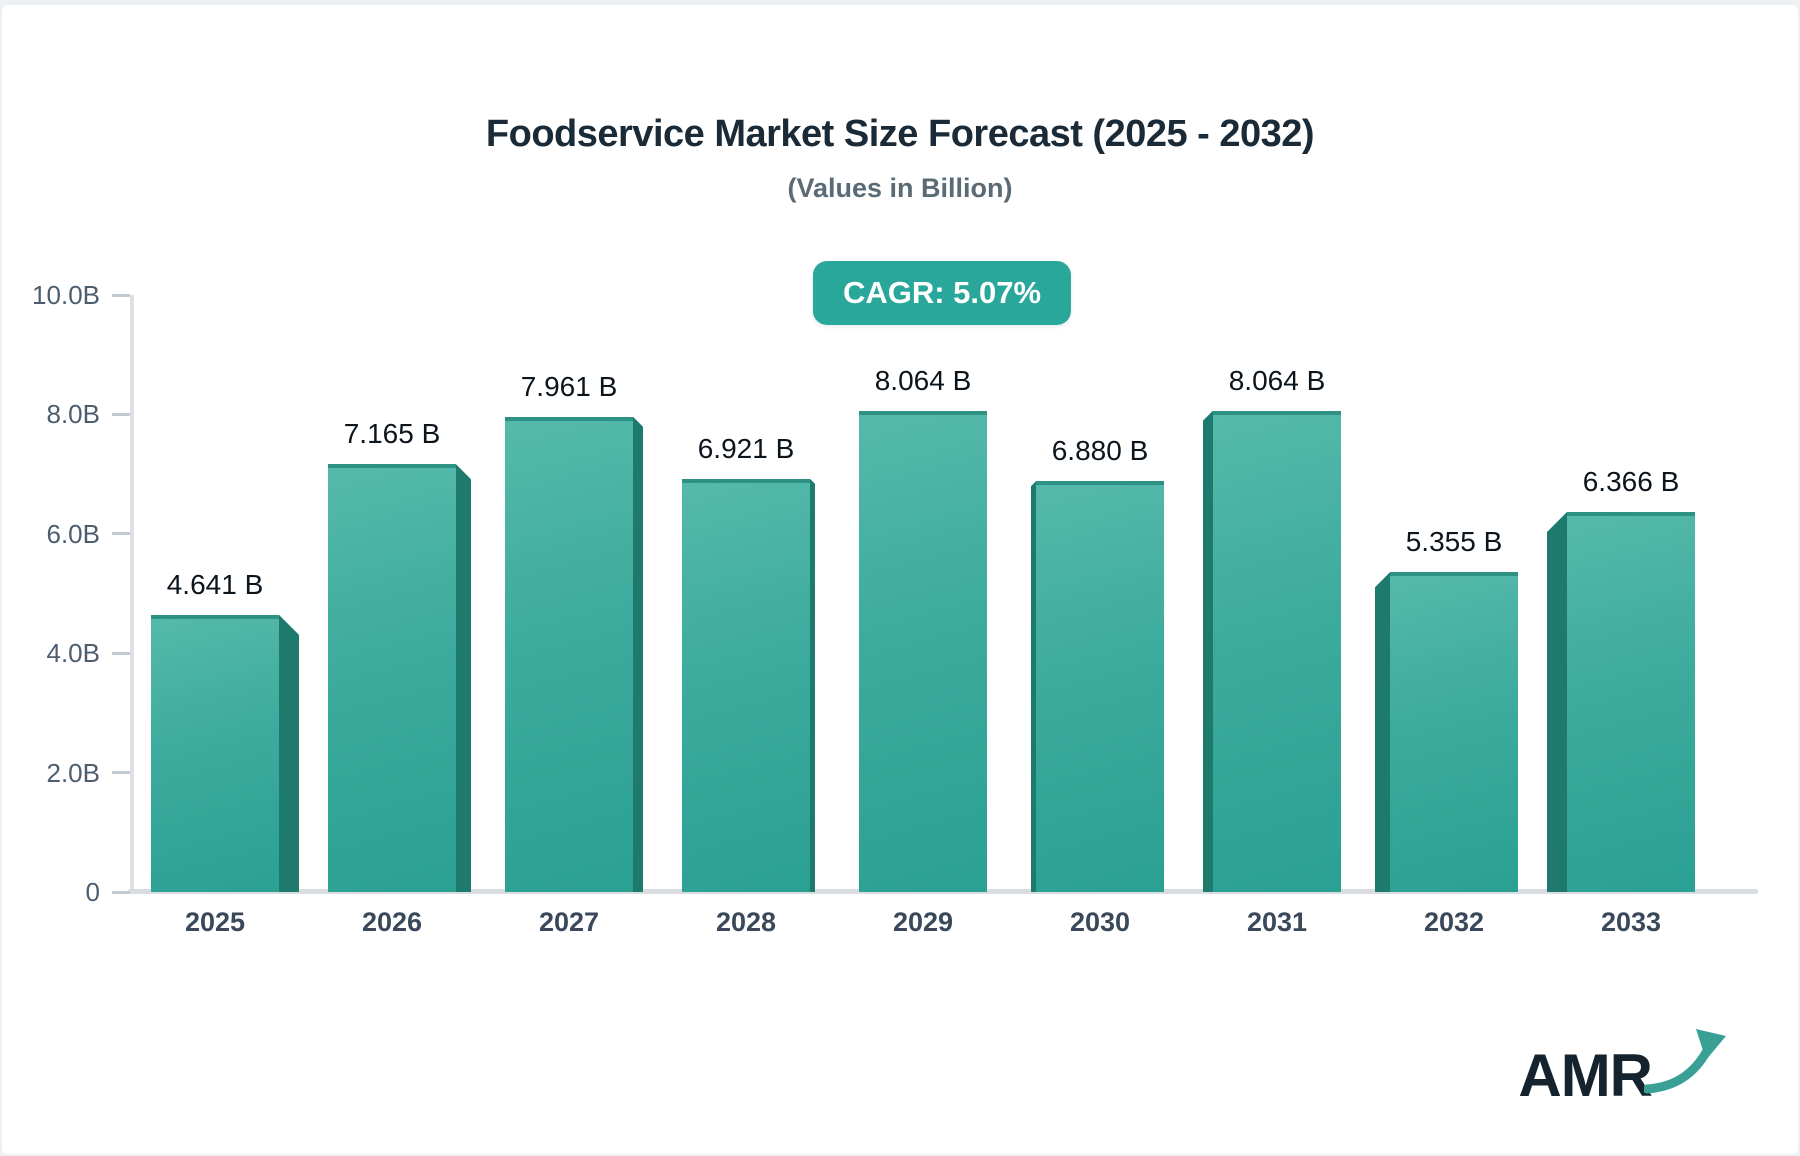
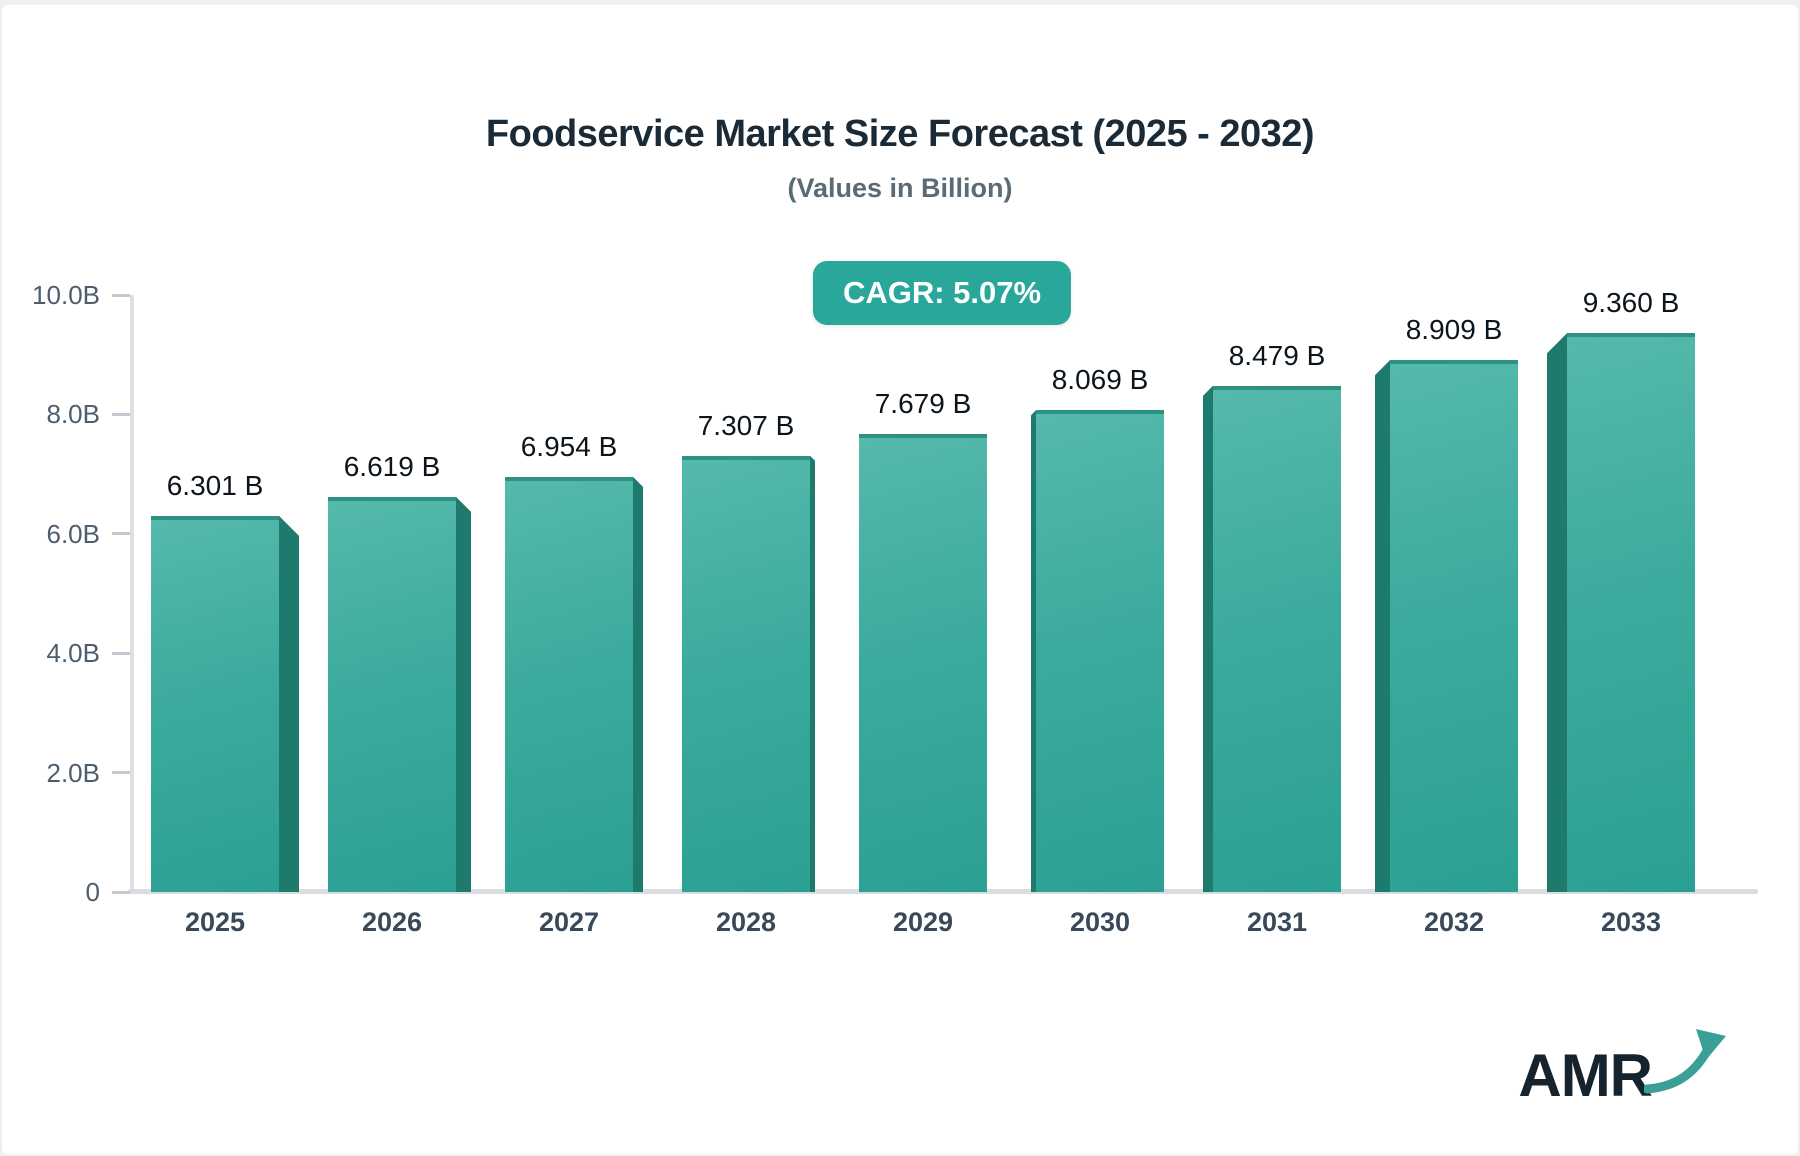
2025: 4.641 -> 6.301
2026: 7.165 -> 6.619
2027: 7.961 -> 6.954
2028: 6.921 -> 7.307
2029: 8.064 -> 7.679
2030: 6.880 -> 8.069
2031: 8.064 -> 8.479
2032: 5.355 -> 8.909
2033: 6.366 -> 9.360
